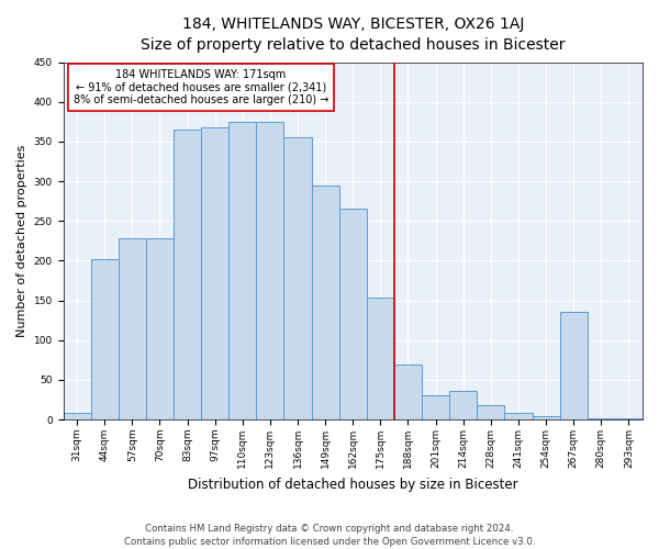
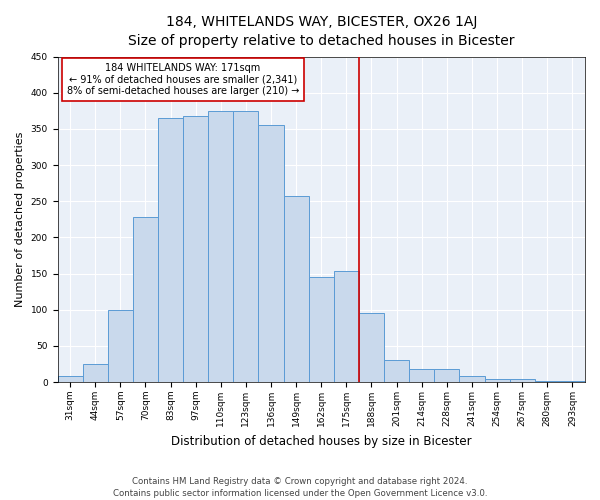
44sqm: 202 -> 25
57sqm: 228 -> 100
149sqm: 294 -> 258
162sqm: 266 -> 145
188sqm: 70 -> 95
214sqm: 36 -> 18
267sqm: 136 -> 4
